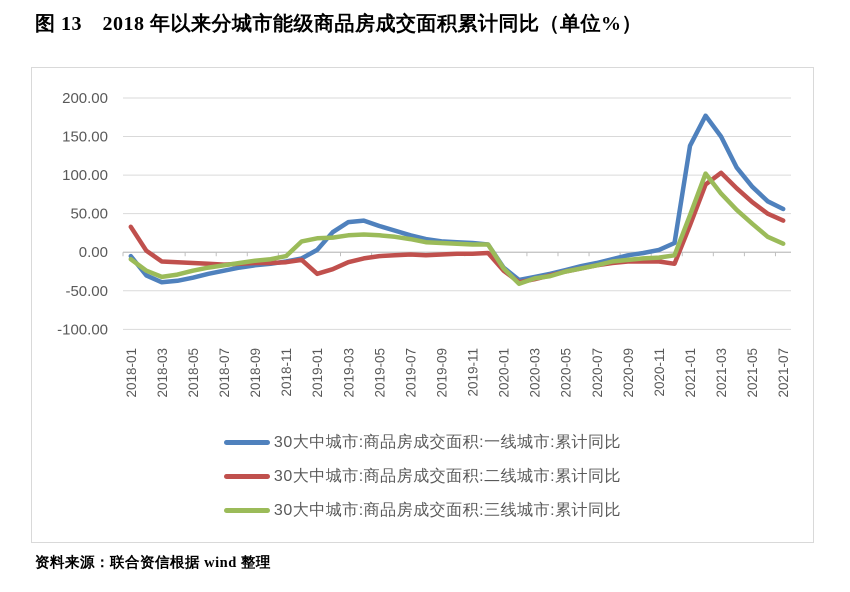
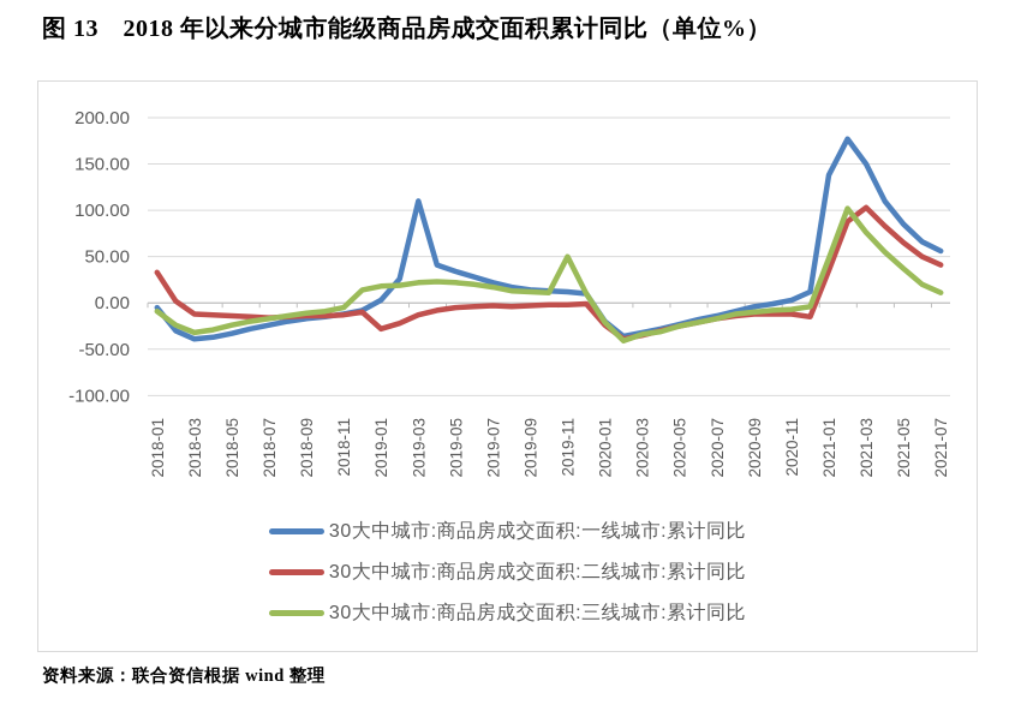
30大中城市:商品房成交面积:一线城市:累计同比/2019-03: 40 -> 110
30大中城市:商品房成交面积:三线城市:累计同比/2019-11: 10 -> 50
